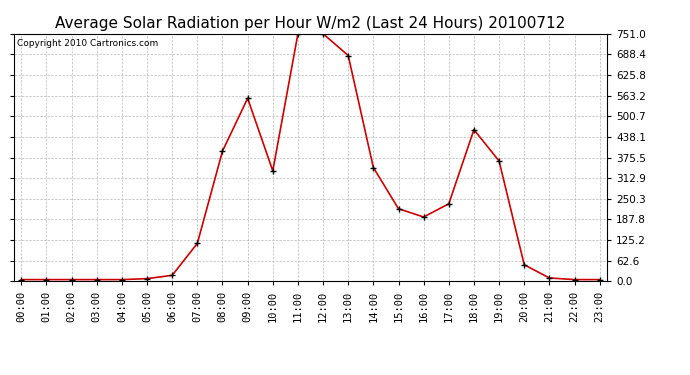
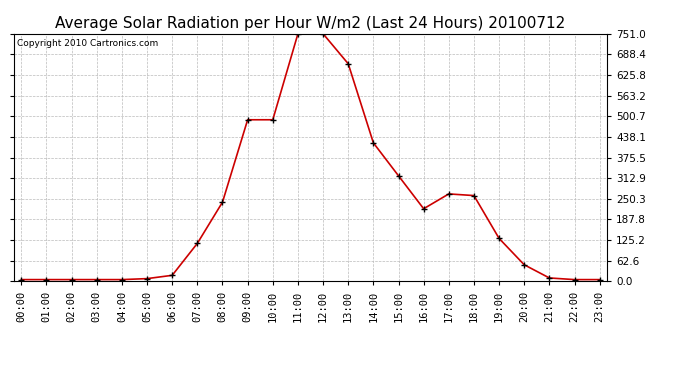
08:00: 395 -> 240
09:00: 555 -> 490
10:00: 335 -> 490
13:00: 685 -> 660
14:00: 345 -> 420
15:00: 220 -> 320
16:00: 195 -> 220
17:00: 235 -> 265
18:00: 460 -> 260
19:00: 365 -> 130
